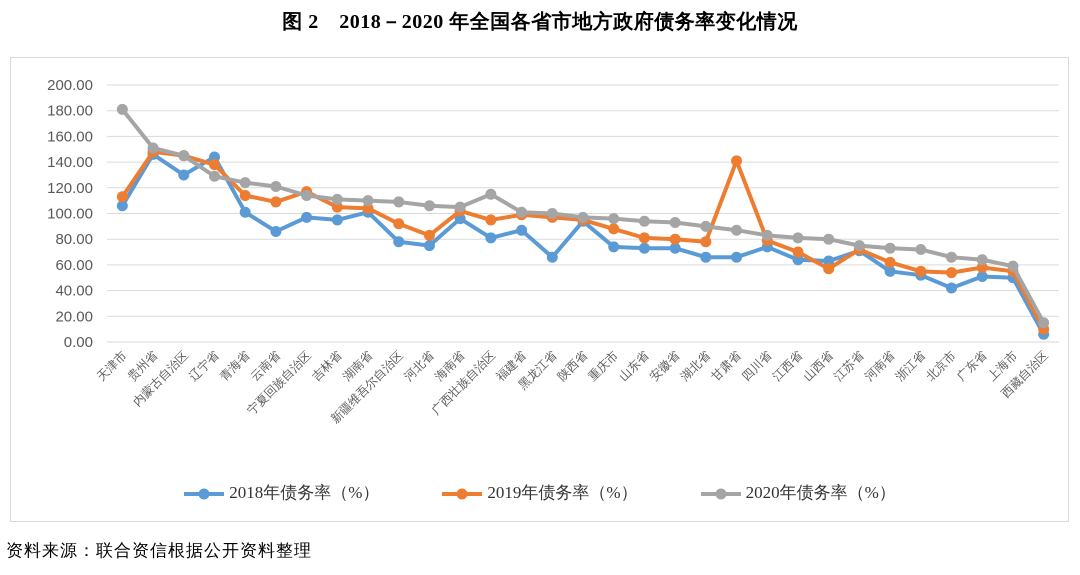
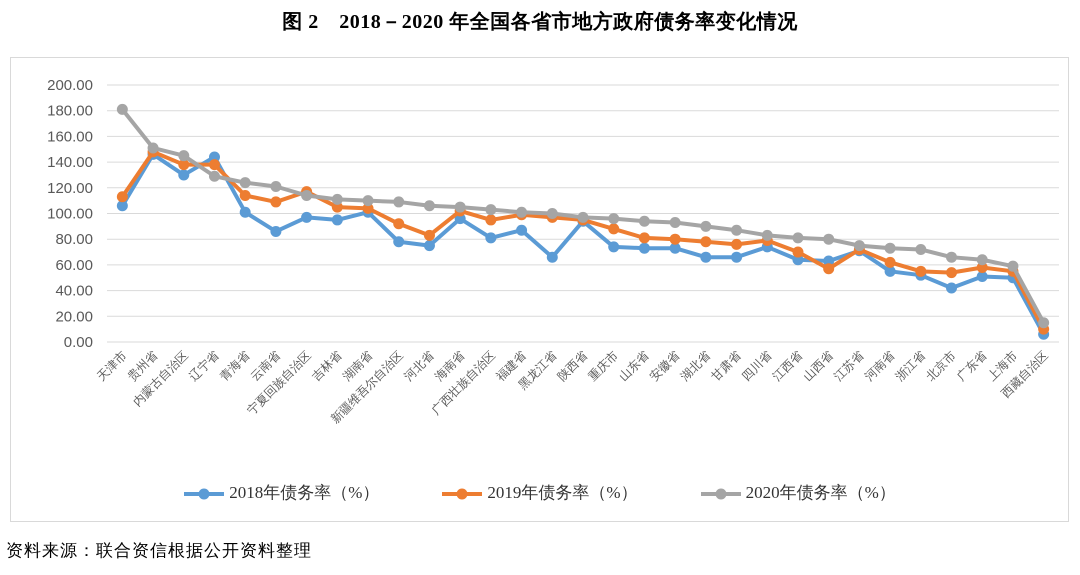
2019年债务率（%）/内蒙古自治区: 145 -> 138
2020年债务率（%）/广西壮族自治区: 115 -> 103
2019年债务率（%）/甘肃省: 141 -> 76
